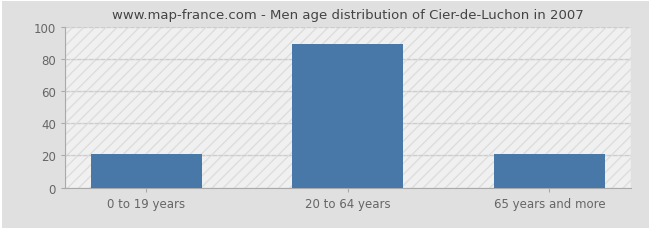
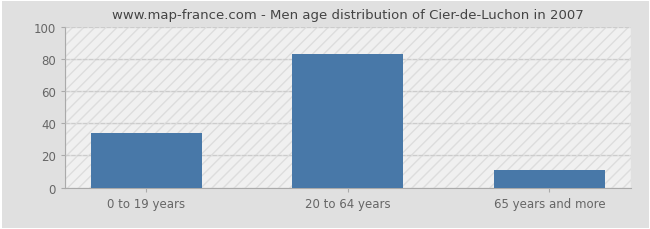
0 to 19 years: 21 -> 34
20 to 64 years: 89 -> 83
65 years and more: 21 -> 11
